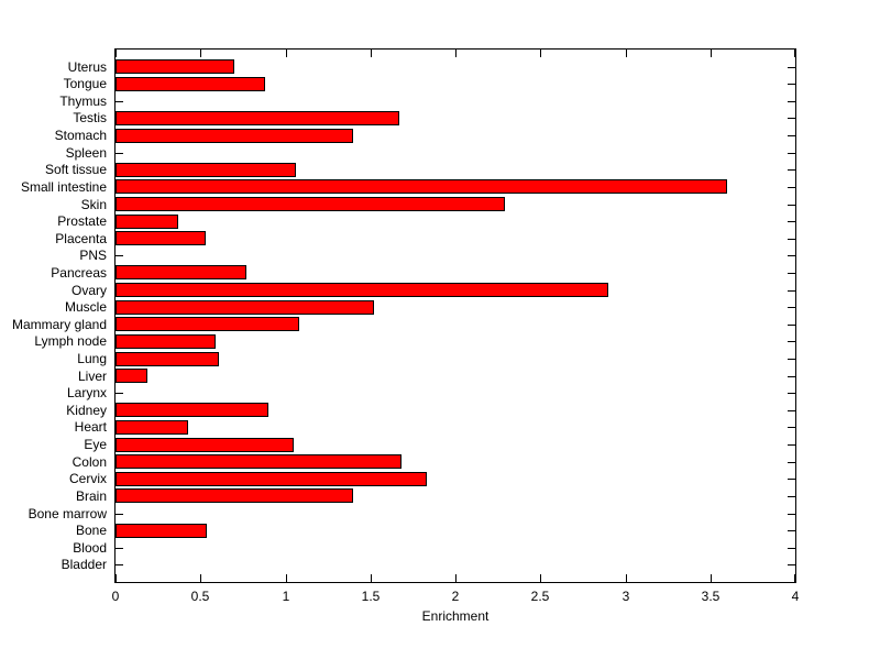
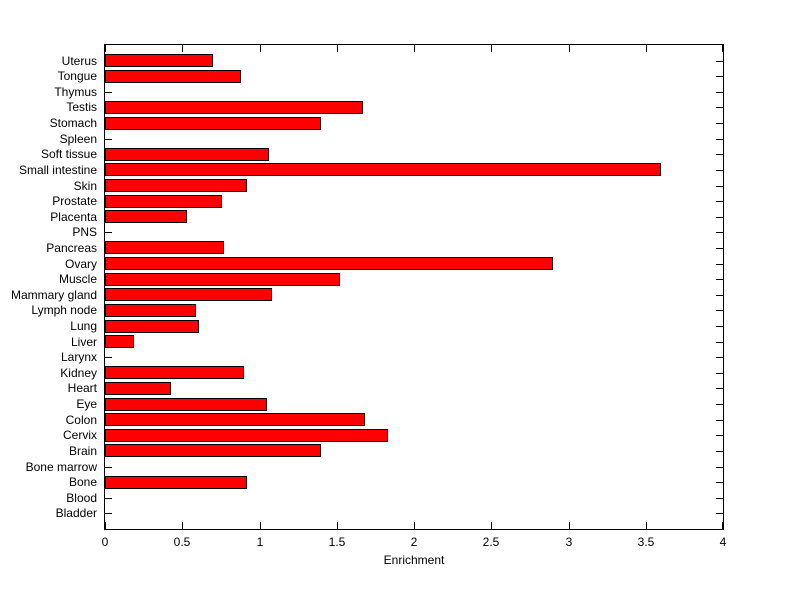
Skin: 2.29 -> 0.92
Prostate: 0.37 -> 0.76
Bone: 0.54 -> 0.92
